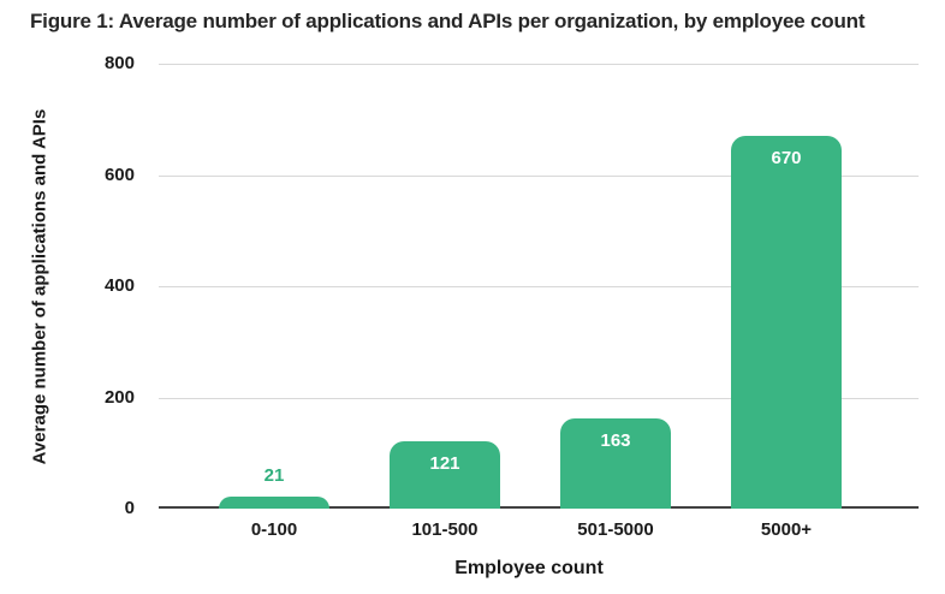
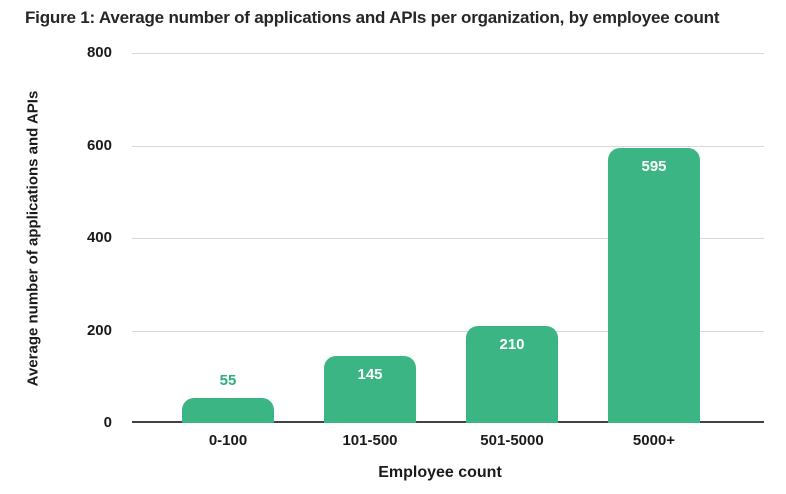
0-100: 21 -> 55
101-500: 121 -> 145
501-5000: 163 -> 210
5000+: 670 -> 595
